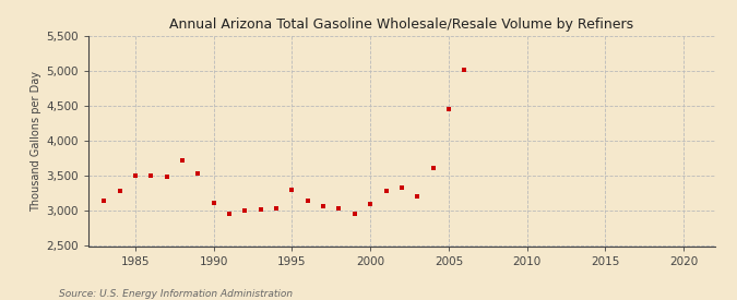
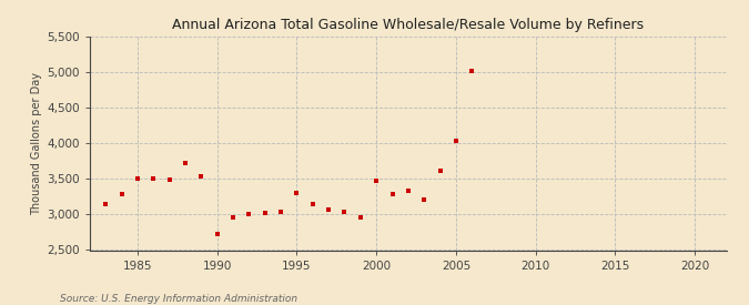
1990: 3,110 -> 2,720
2000: 3,100 -> 3,480
2005: 4,460 -> 4,040
